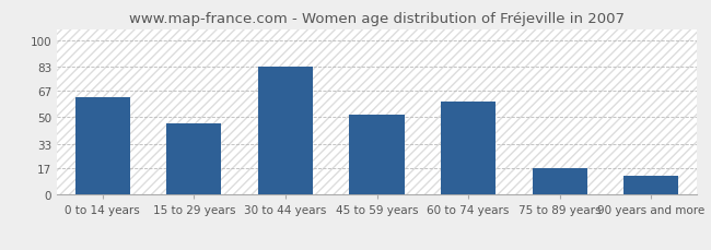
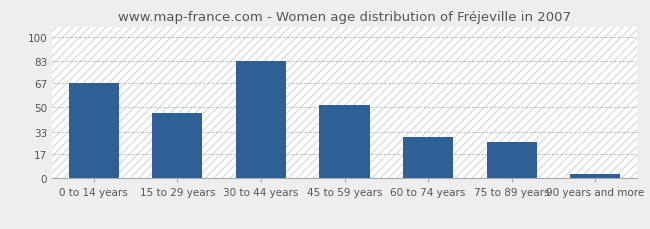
0 to 14 years: 63 -> 67
60 to 74 years: 60 -> 29
75 to 89 years: 17 -> 26
90 years and more: 12 -> 3
